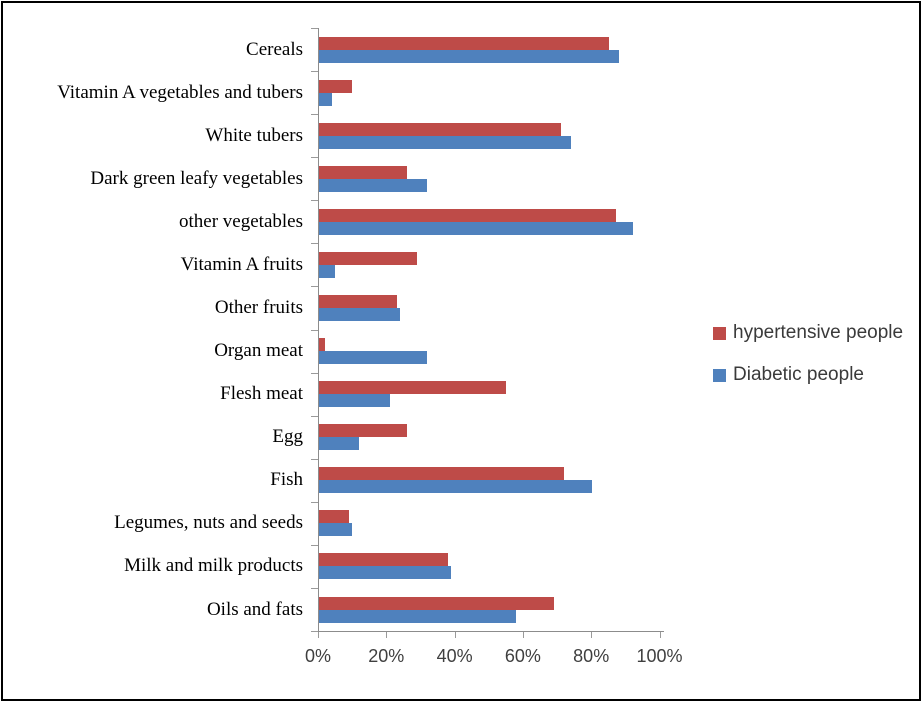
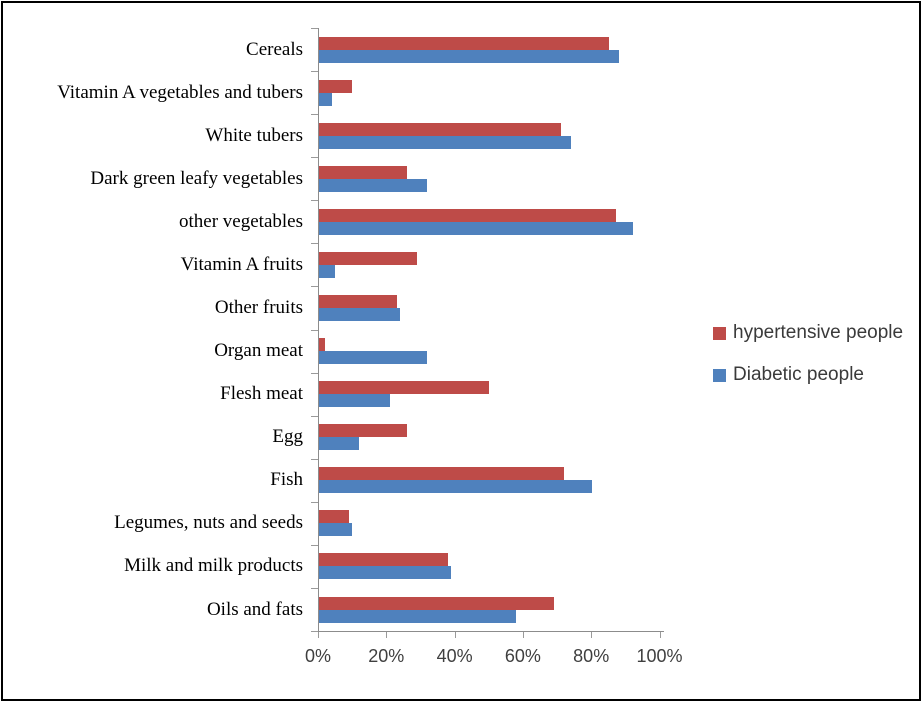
hypertensive people/Flesh meat: 55% -> 50%
